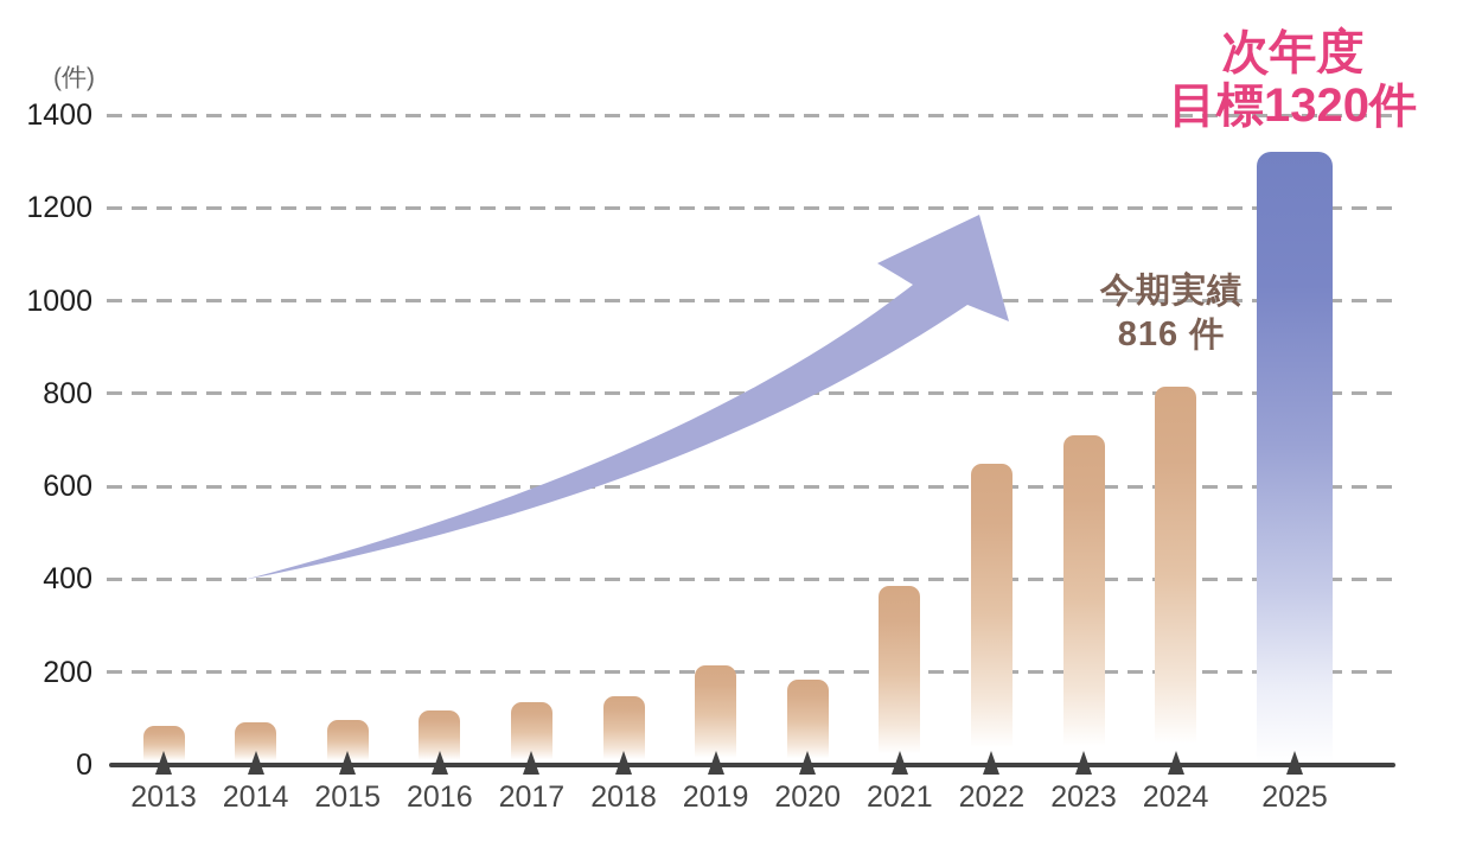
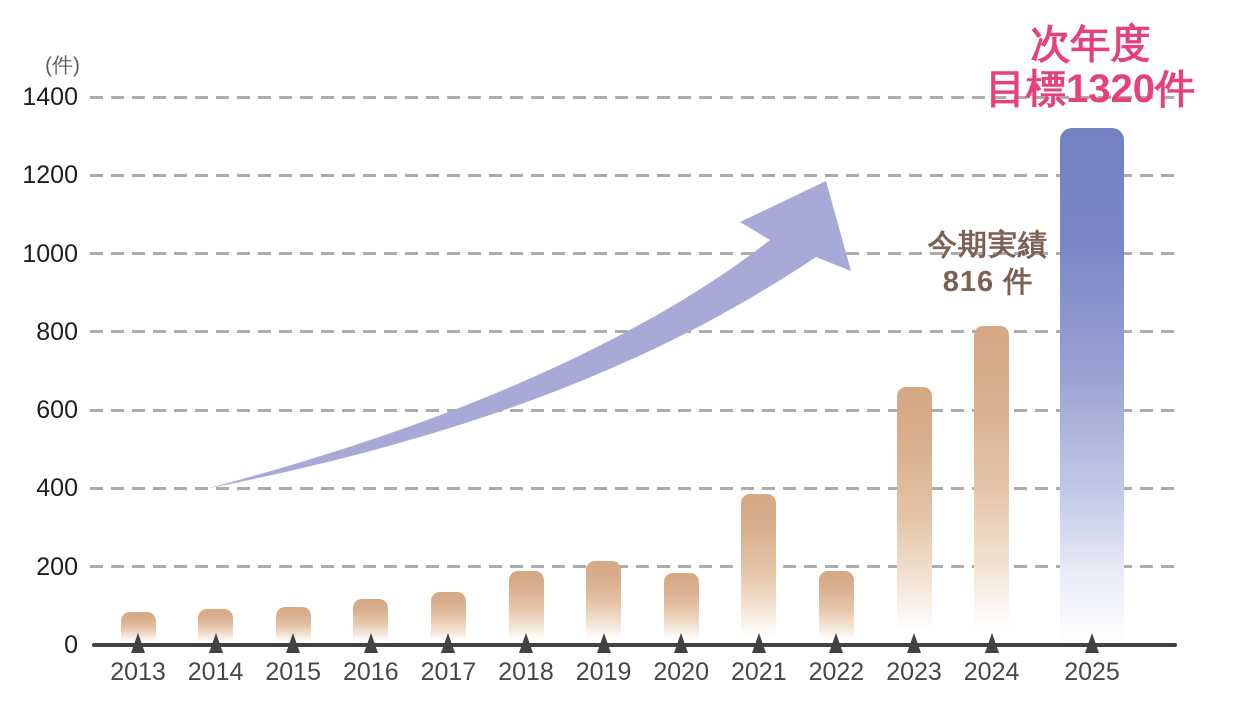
2018: 150 -> 190
2022: 650 -> 190
2023: 710 -> 660
